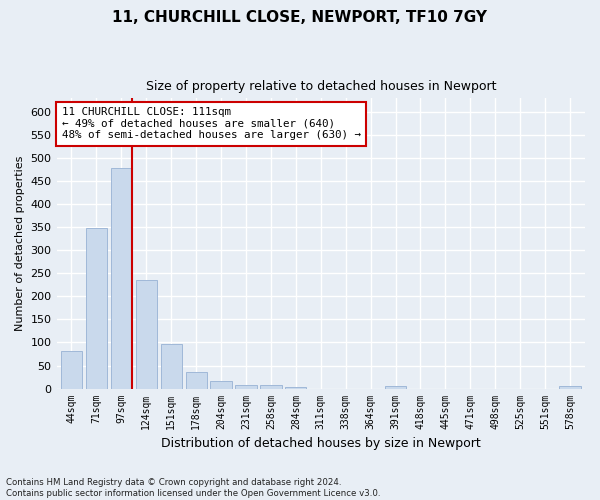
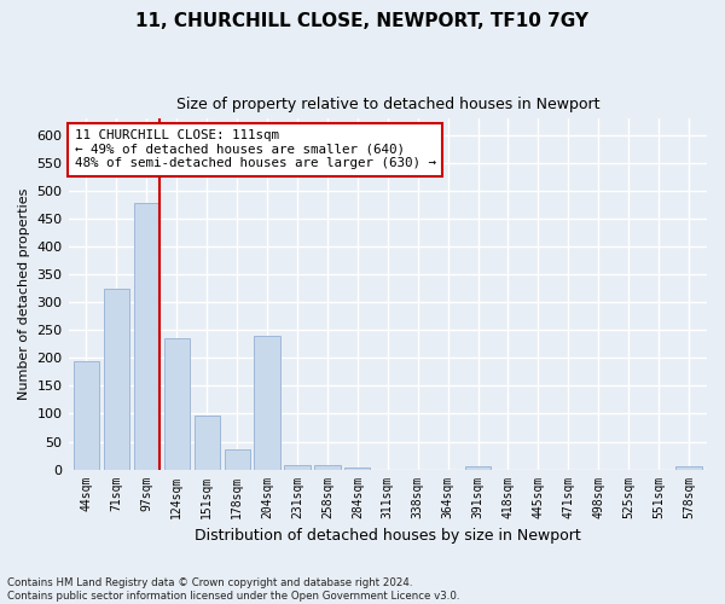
44sqm: 82 -> 195
71sqm: 348 -> 325
204sqm: 16 -> 240
